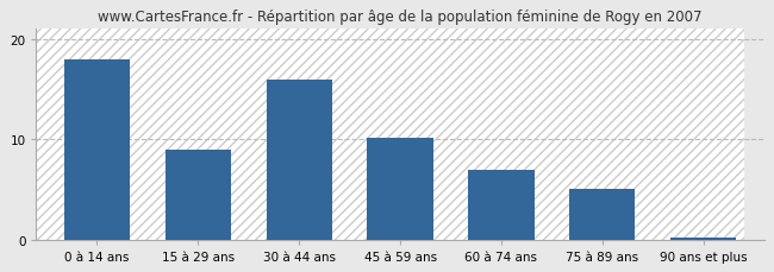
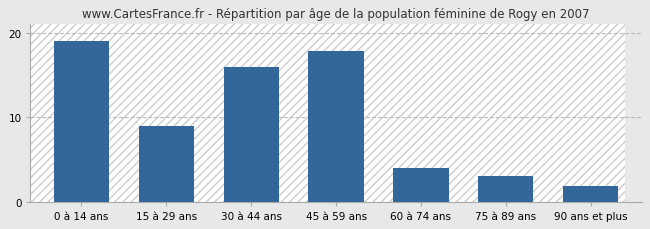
0 à 14 ans: 18.0 -> 19.0
45 à 59 ans: 10.1 -> 17.8
60 à 74 ans: 7.0 -> 4.0
75 à 89 ans: 5.0 -> 3.0
90 ans et plus: 0.2 -> 1.8
